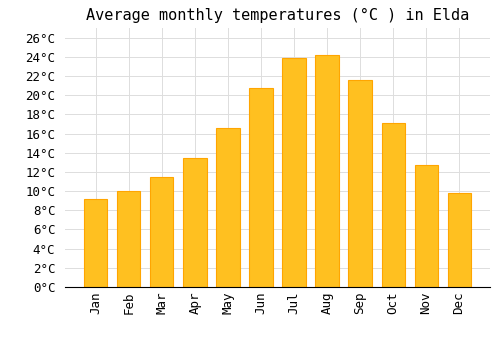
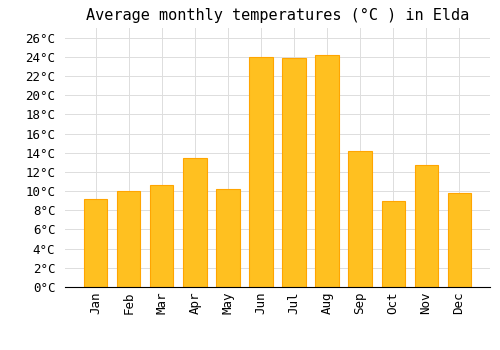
Mar: 11.5°C -> 10.6°C
May: 16.6°C -> 10.2°C
Jun: 20.7°C -> 24.0°C
Sep: 21.6°C -> 14.2°C
Oct: 17.1°C -> 9.0°C
